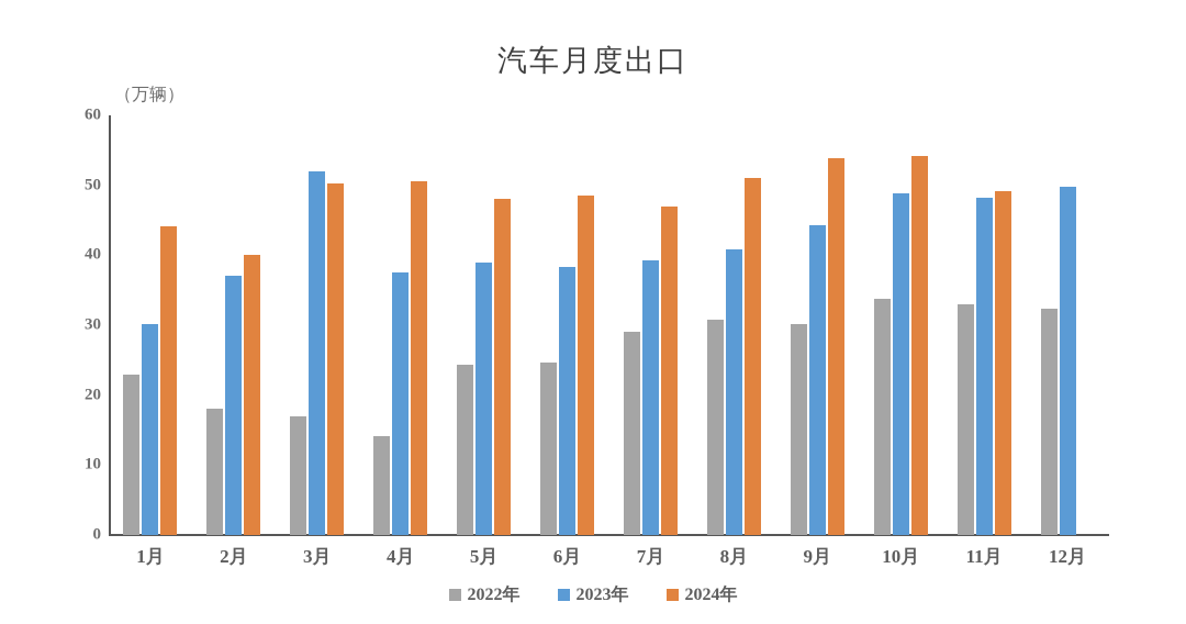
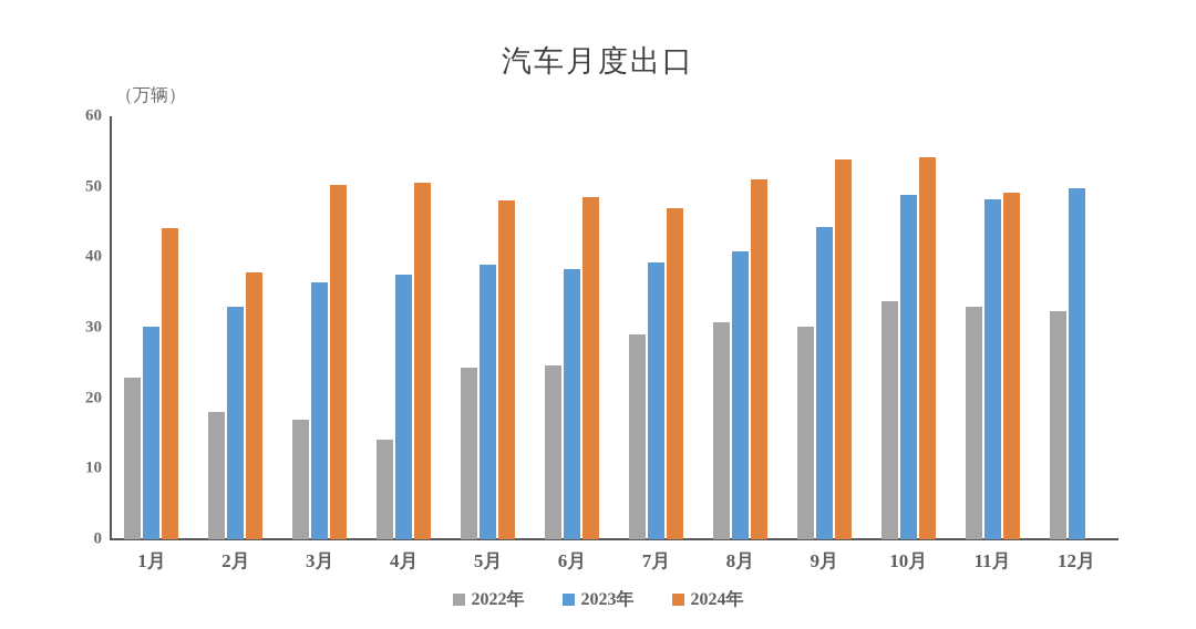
2023年/2月: 37 -> 33
2024年/2月: 40 -> 38
2023年/3月: 52 -> 36
